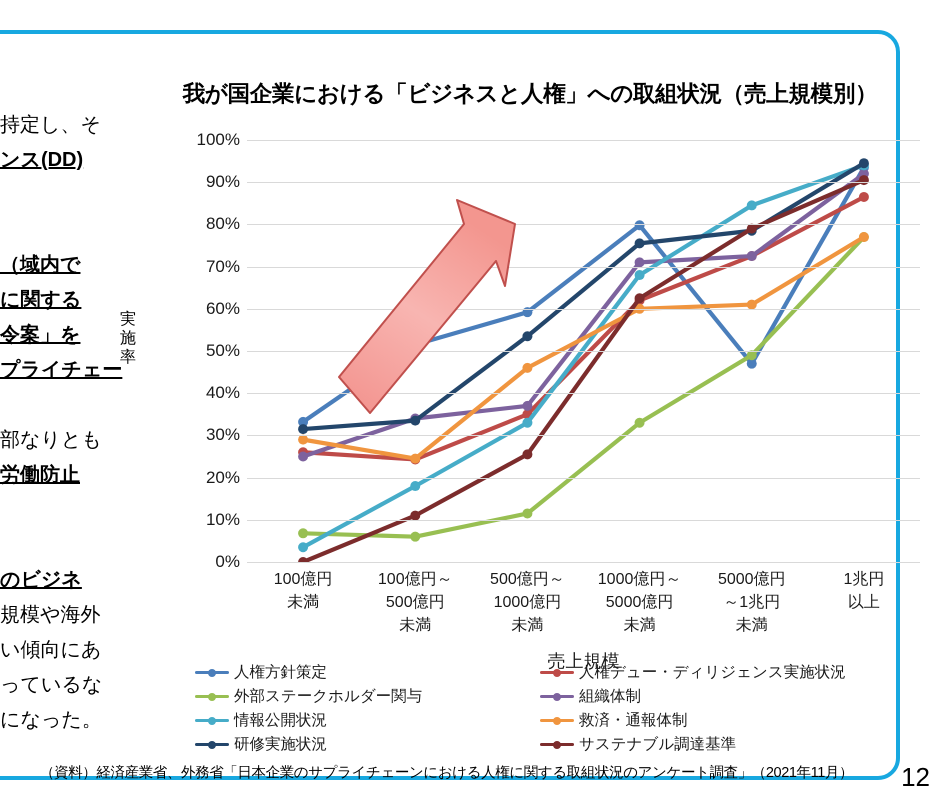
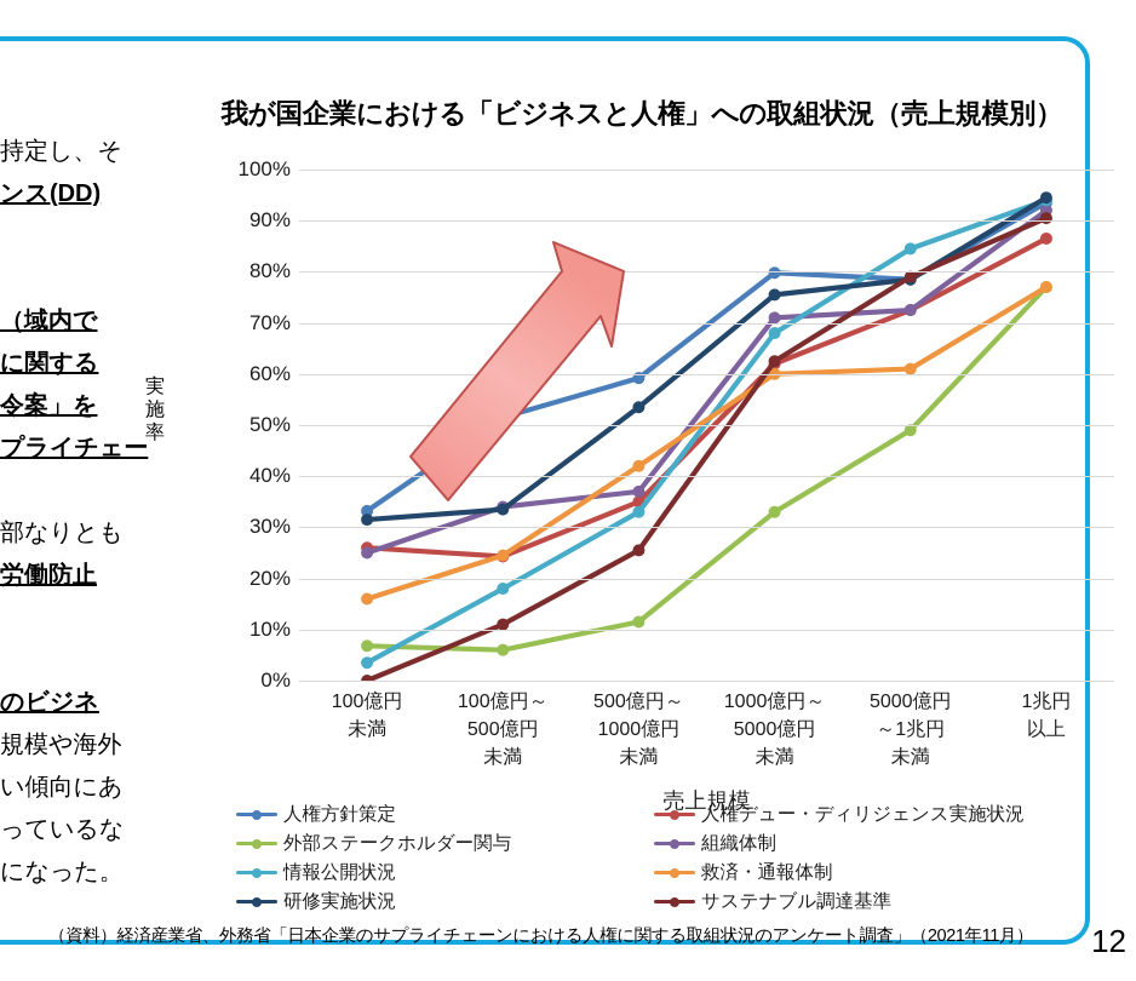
救済・通報体制/100億円 未満: 29% -> 16%
救済・通報体制/500億円～ 1000億円 未満: 46% -> 42%
人権方針策定/5000億円 ～1兆円 未満: 47% -> 78%
